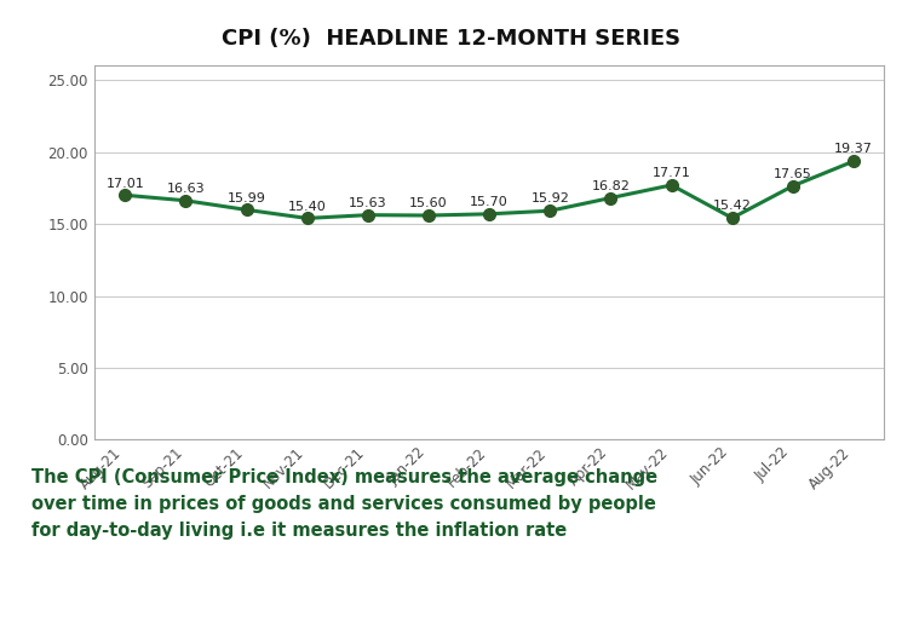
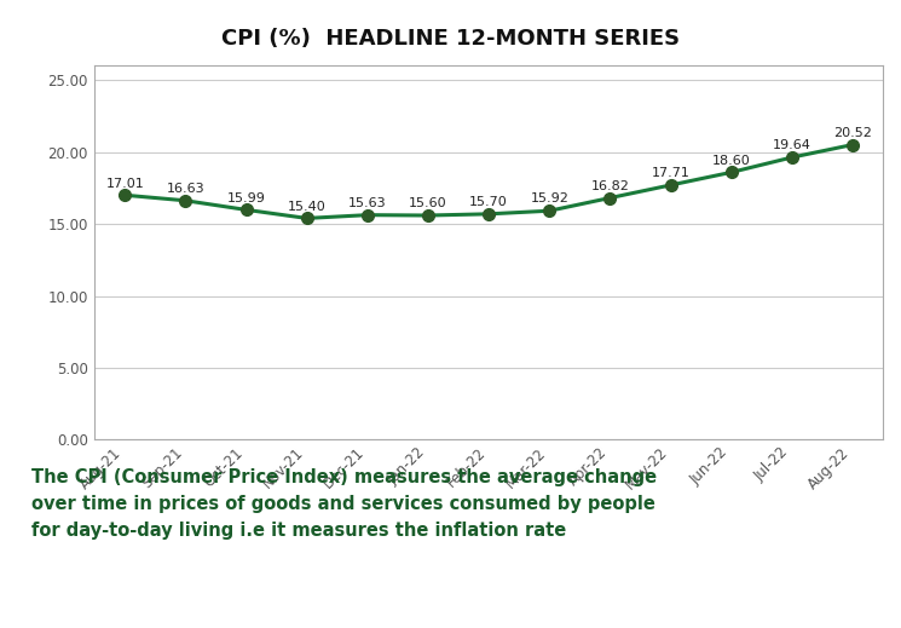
Jun-22: 15.42 -> 18.60
Jul-22: 17.65 -> 19.64
Aug-22: 19.37 -> 20.52
